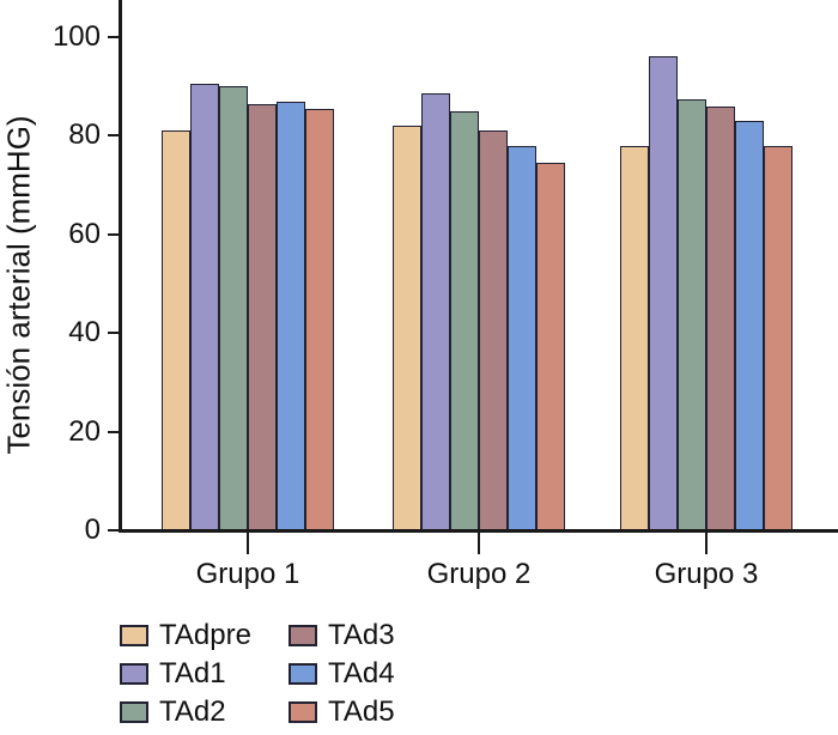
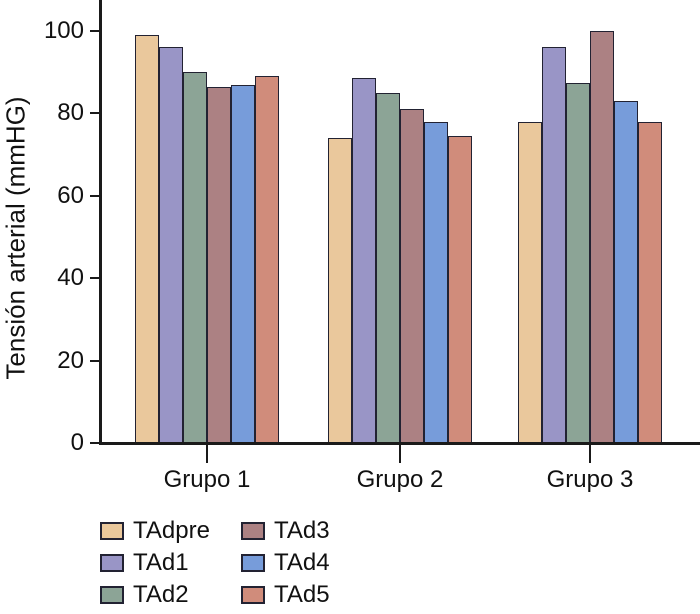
TAdpre/Grupo 1: 81 -> 99
TAd1/Grupo 1: 90 -> 96
TAd5/Grupo 1: 86 -> 89
TAdpre/Grupo 2: 82 -> 74
TAd3/Grupo 3: 86 -> 100
